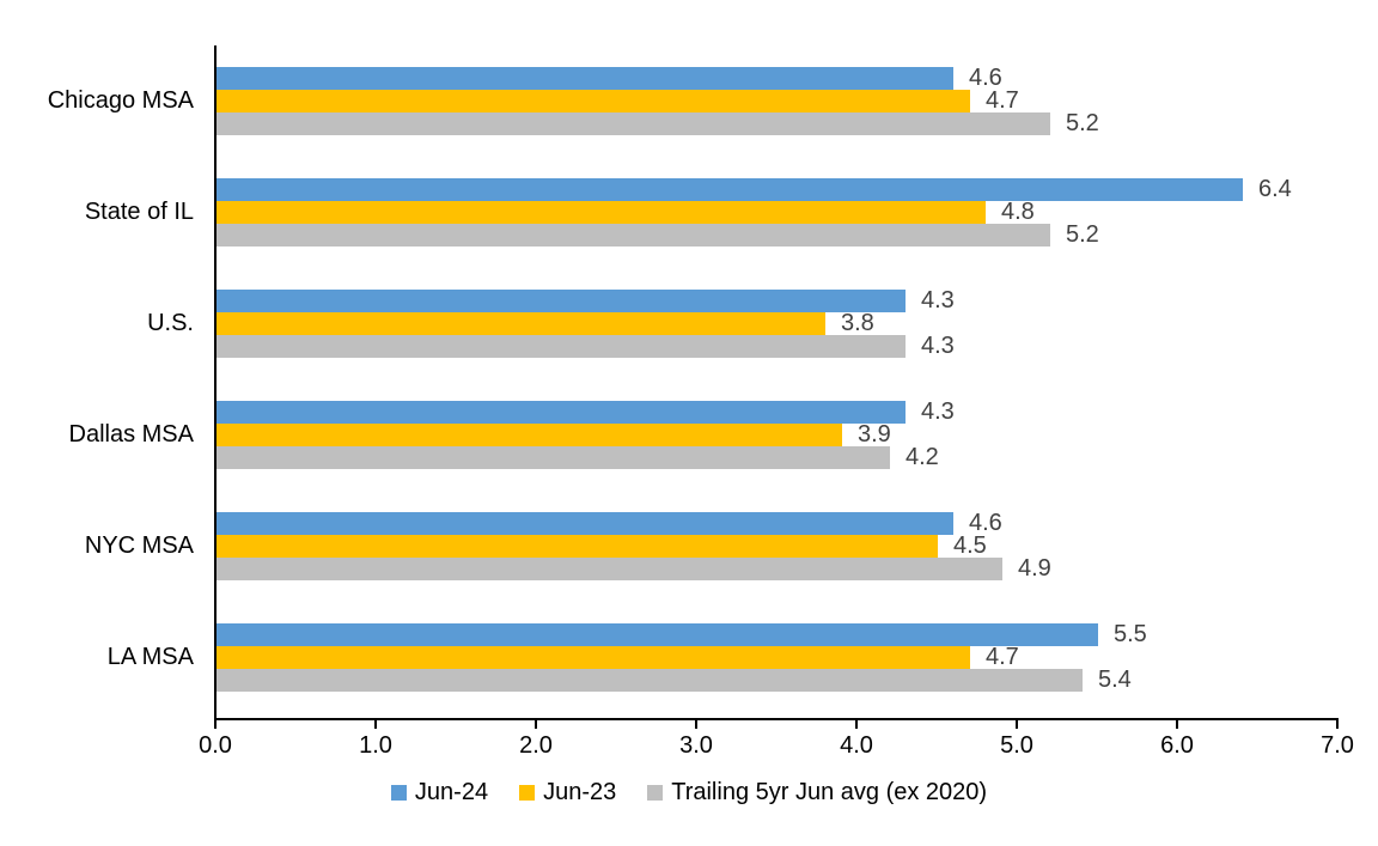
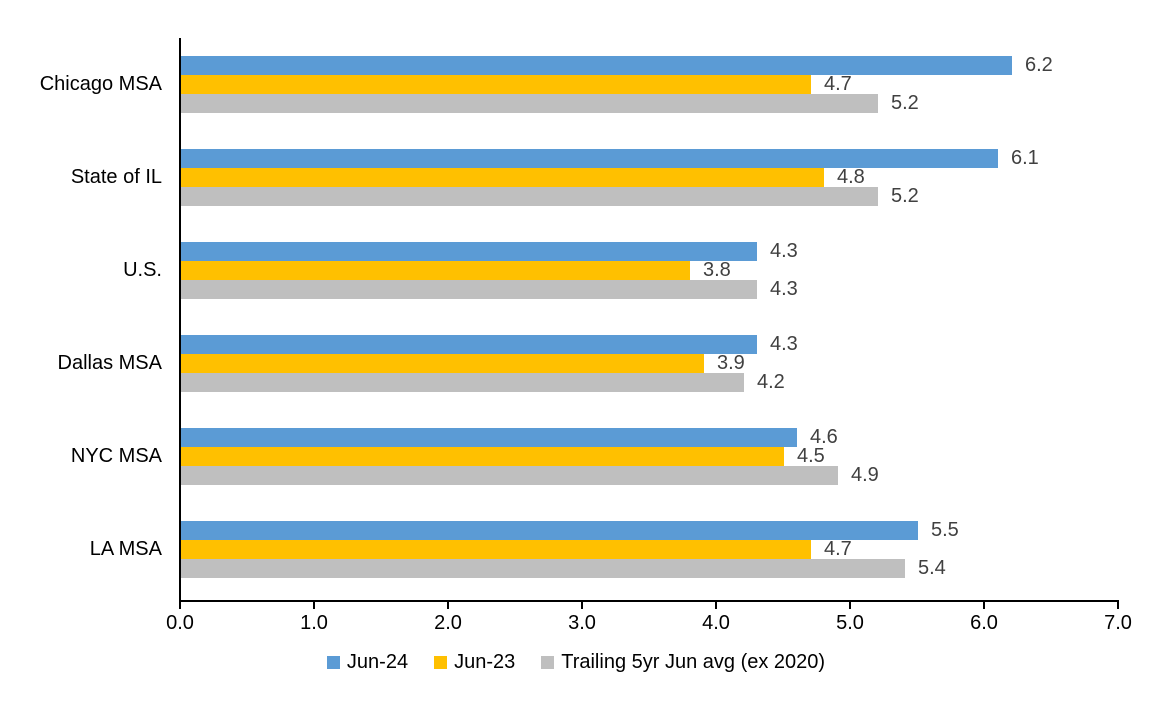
Jun-24/Chicago MSA: 4.6 -> 6.2
Jun-24/State of IL: 6.4 -> 6.1
